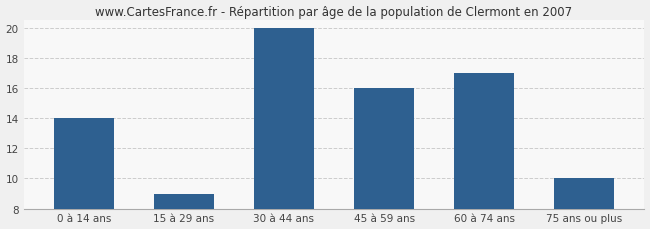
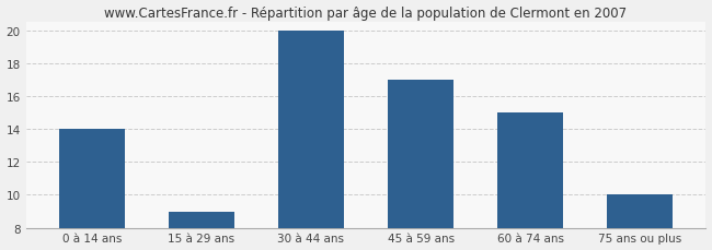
45 à 59 ans: 16 -> 17
60 à 74 ans: 17 -> 15
